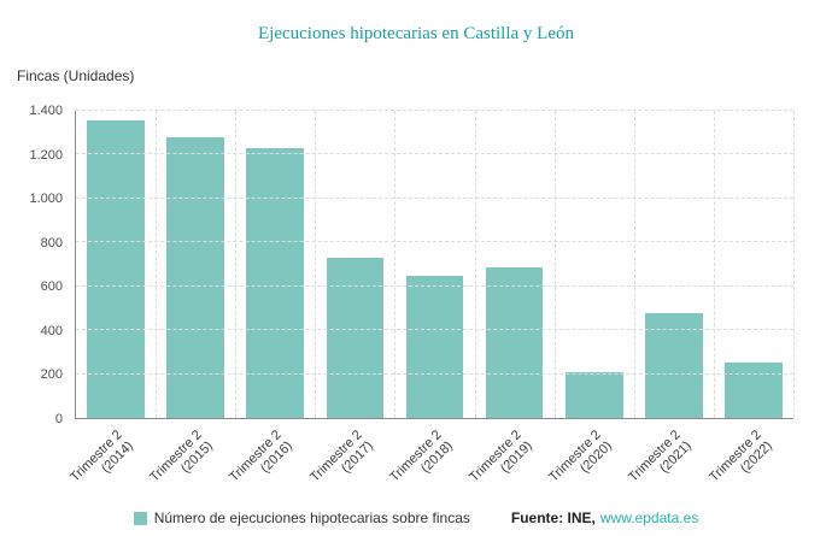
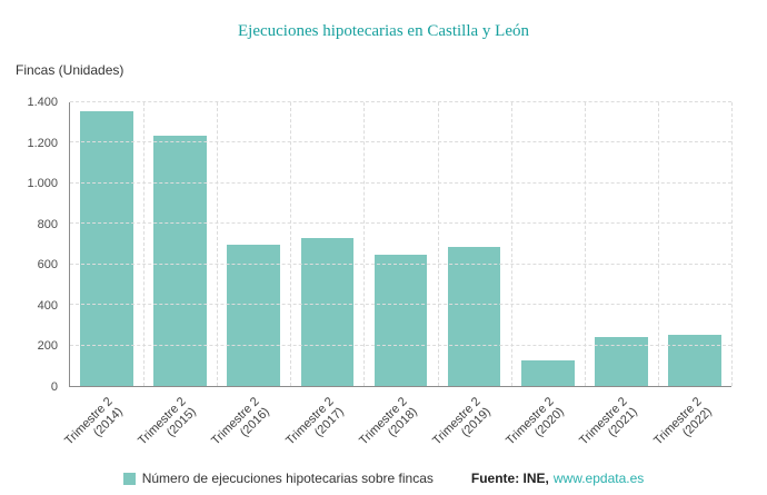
Trimestre 2 (2015): 1280 -> 1240
Trimestre 2 (2016): 1230 -> 700
Trimestre 2 (2020): 210 -> 130
Trimestre 2 (2021): 480 -> 240
